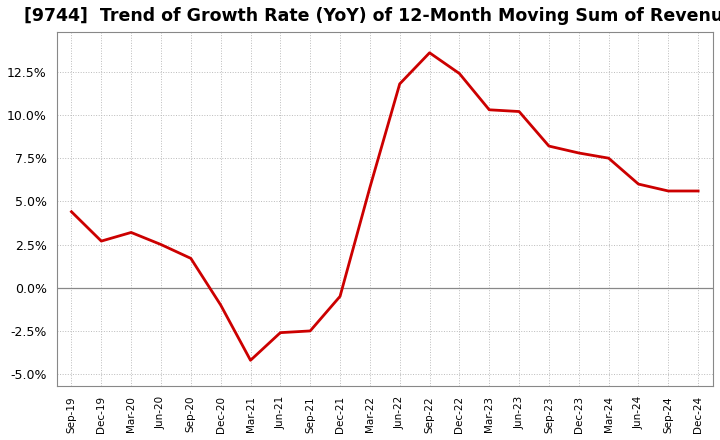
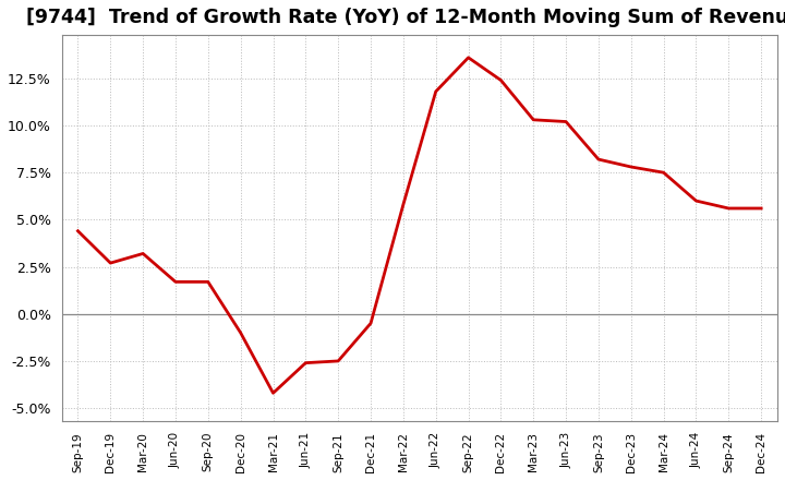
Jun-20: 2.5% -> 1.7%
